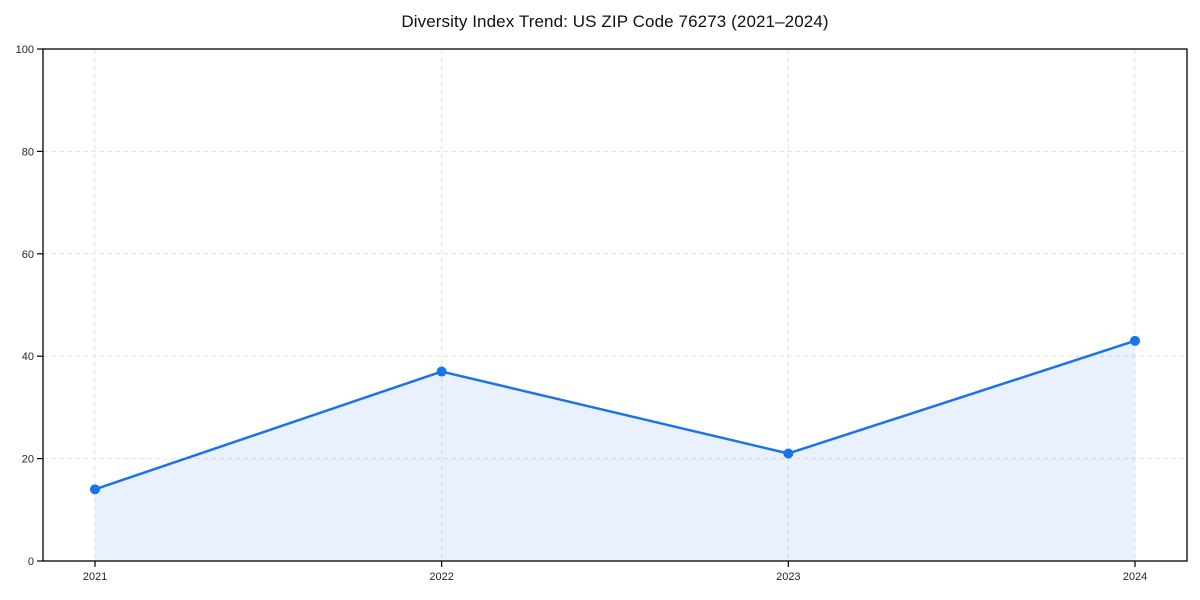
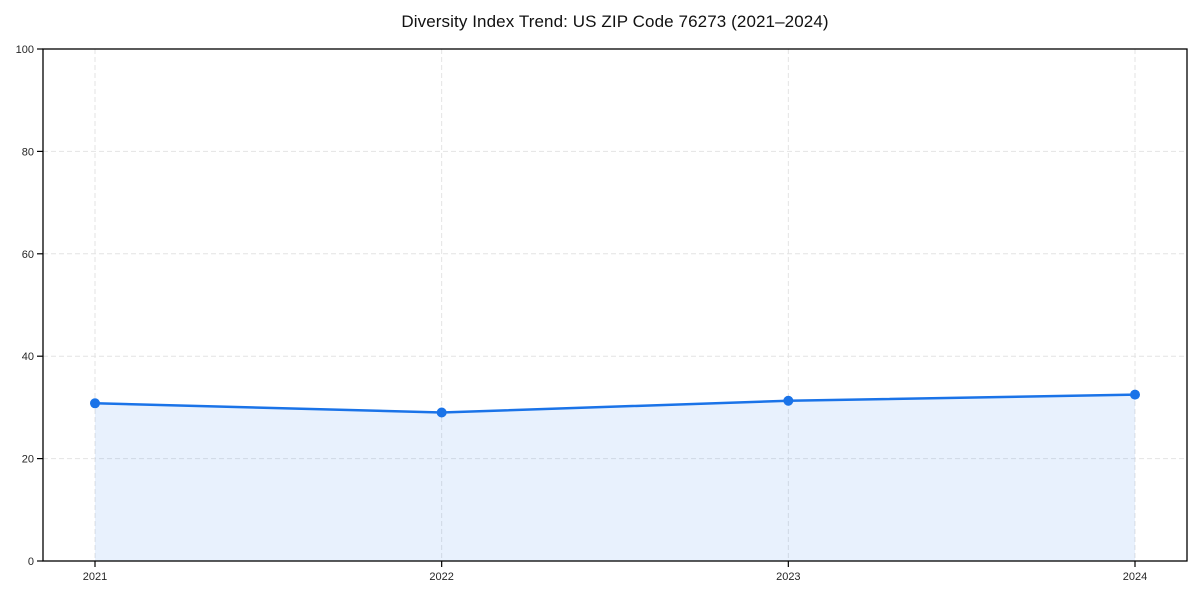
2021: 14 -> 31
2022: 37 -> 29
2023: 21 -> 31
2024: 43 -> 32
